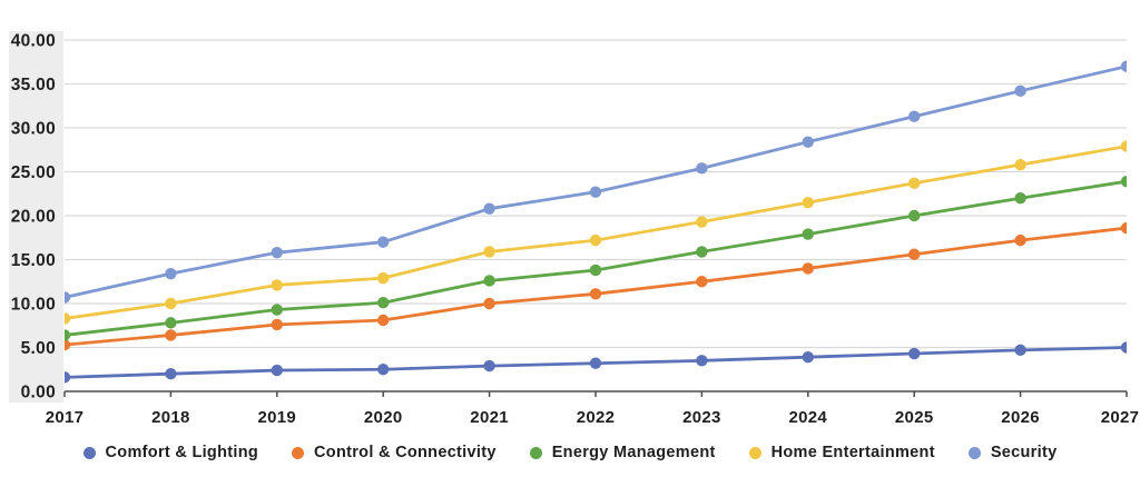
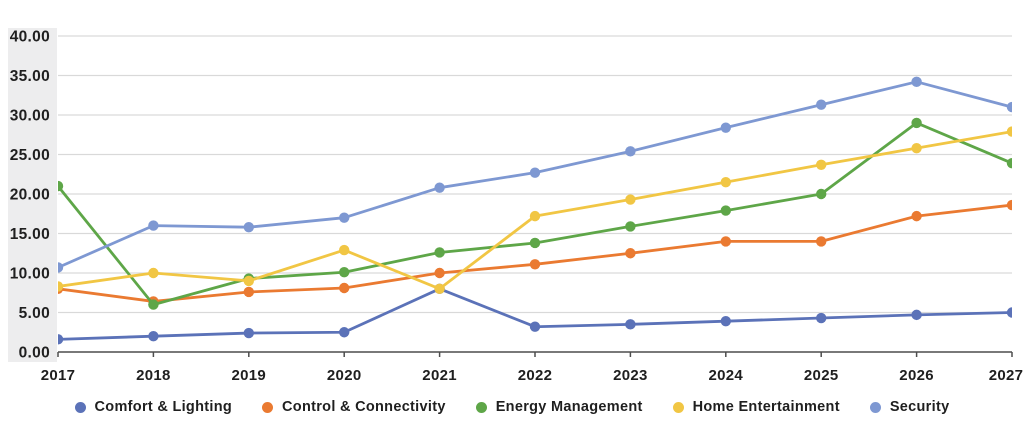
Control & Connectivity/2017: 5 -> 8
Energy Management/2017: 6 -> 21
Energy Management/2018: 8 -> 6
Security/2018: 13 -> 16
Home Entertainment/2019: 12 -> 9
Comfort & Lighting/2021: 3 -> 8
Home Entertainment/2021: 16 -> 8
Control & Connectivity/2025: 16 -> 14
Energy Management/2026: 22 -> 29
Security/2027: 37 -> 31
